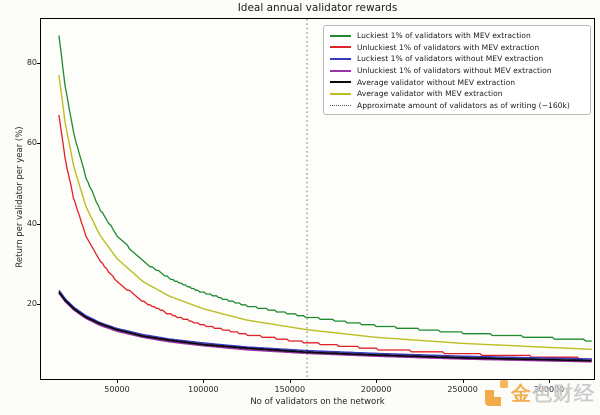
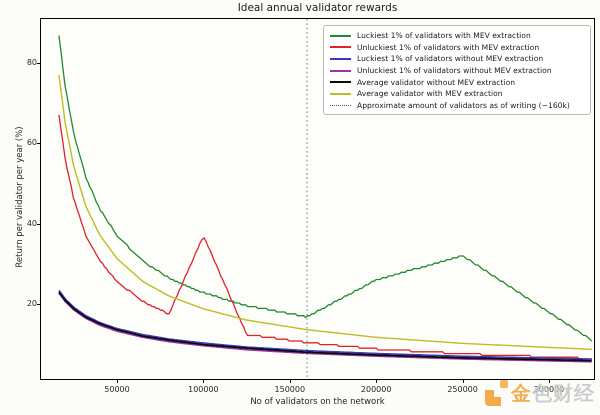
Unluckiest 1% of validators with MEV extraction/100000: 15 -> 37
Luckiest 1% of validators with MEV extraction/200000: 15 -> 26
Luckiest 1% of validators with MEV extraction/250000: 13 -> 32
